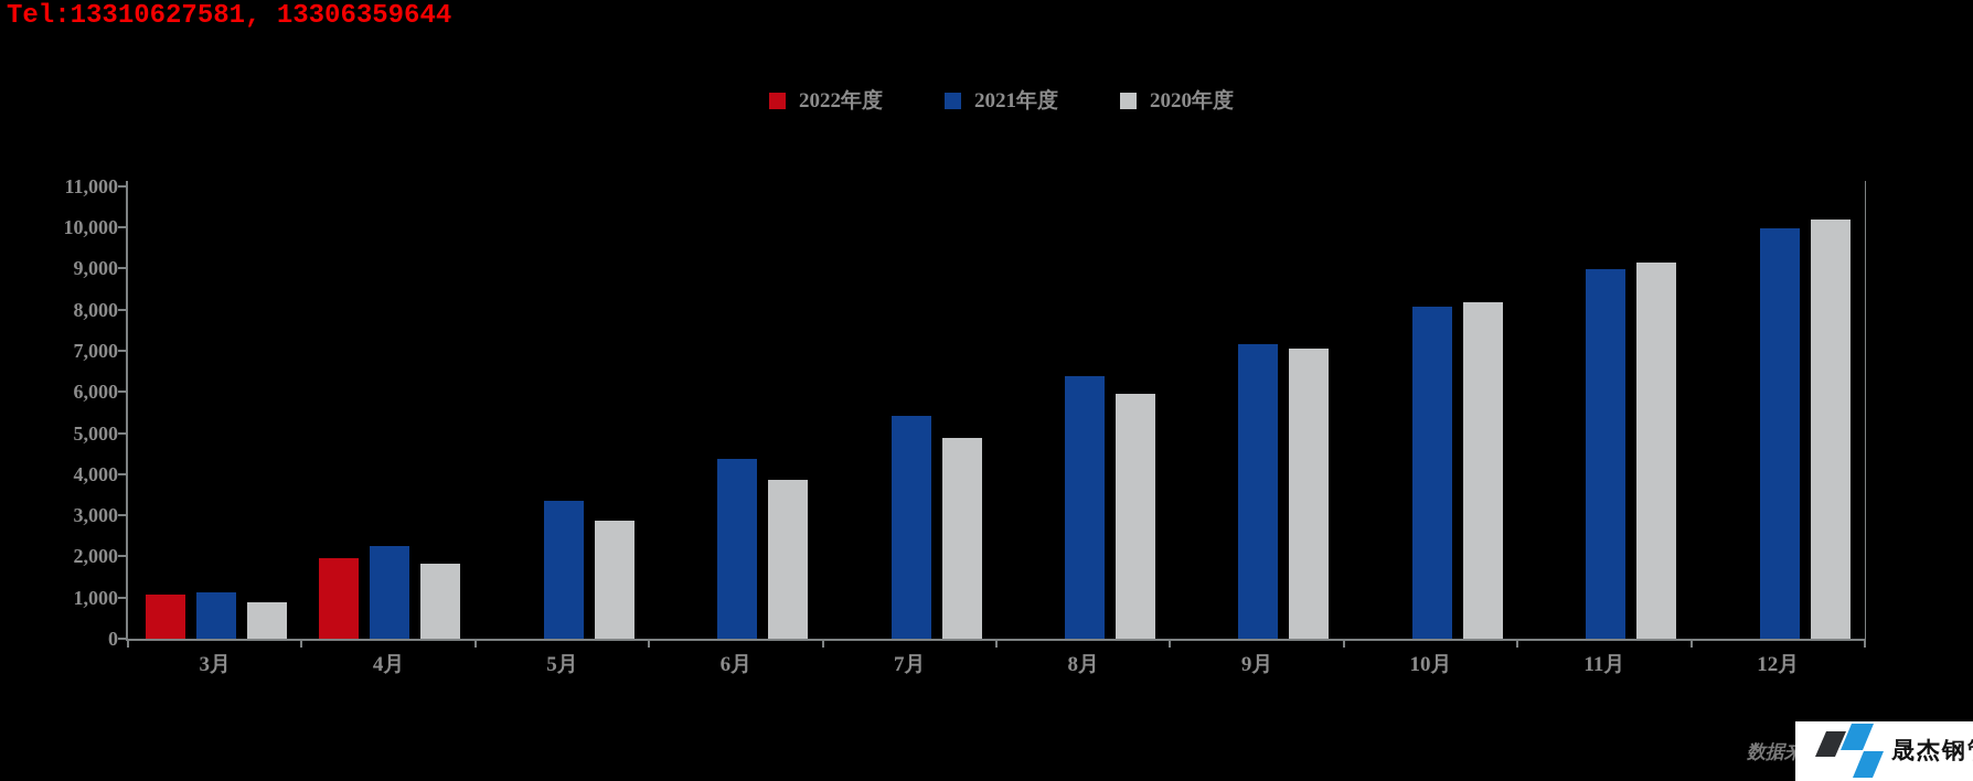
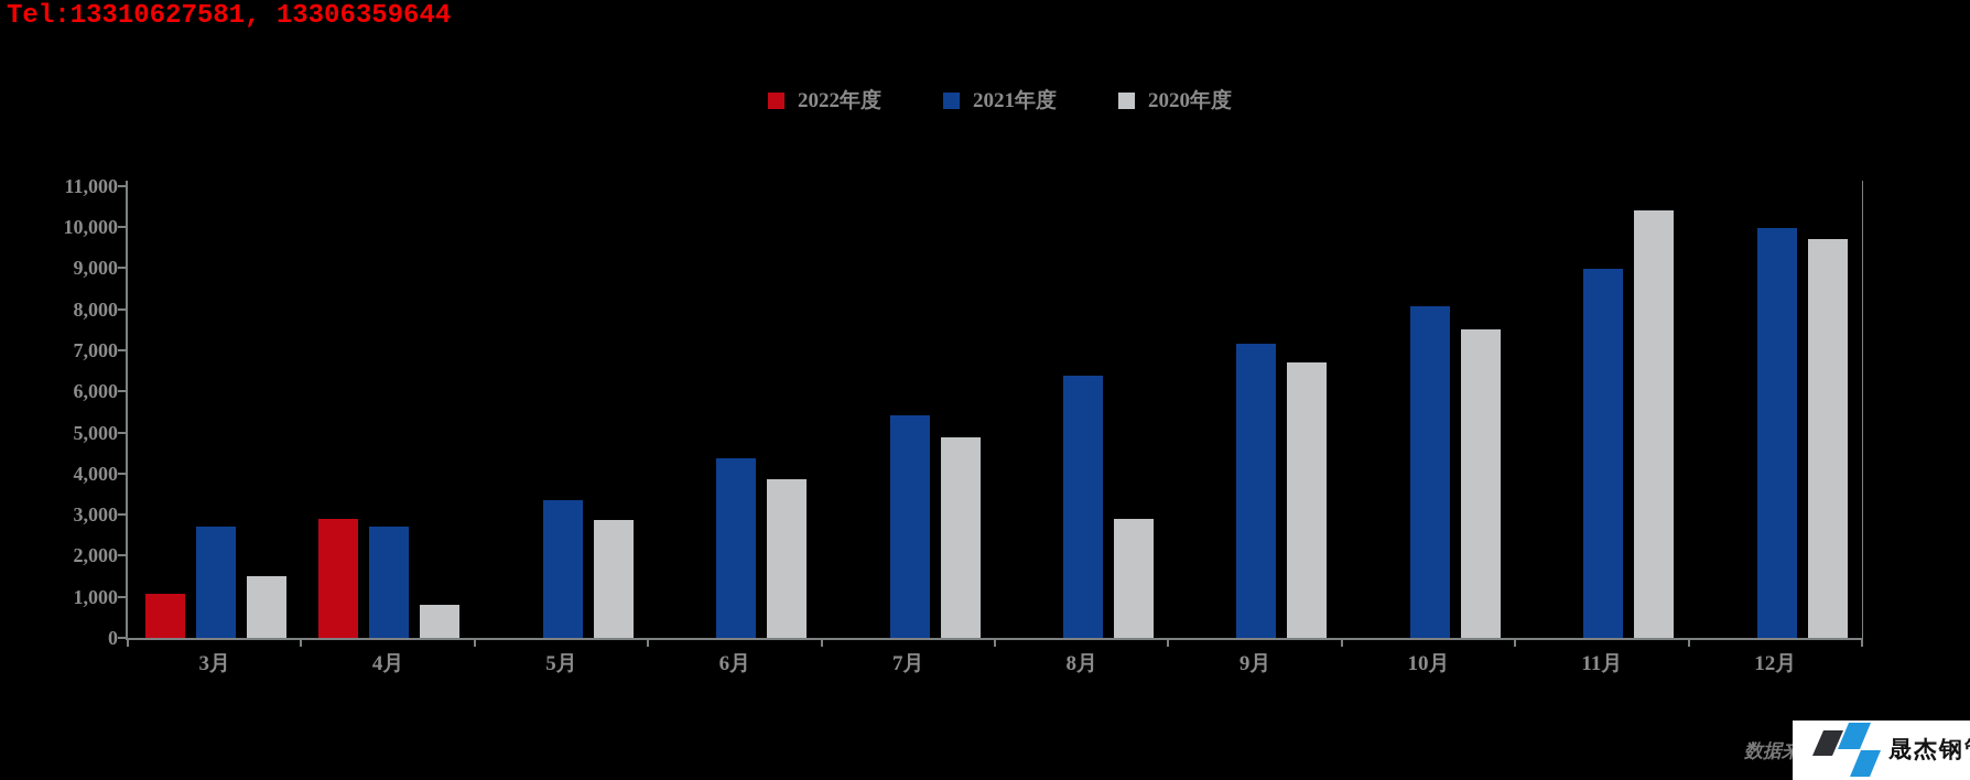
2021年度/3月: 1100 -> 2700
2020年度/3月: 900 -> 1500
2022年度/4月: 2000 -> 2900
2021年度/4月: 2200 -> 2700
2020年度/4月: 1800 -> 800
2020年度/8月: 6000 -> 2900
2020年度/9月: 7000 -> 6700
2020年度/10月: 8200 -> 7500
2020年度/11月: 9100 -> 10400
2020年度/12月: 10200 -> 9700
